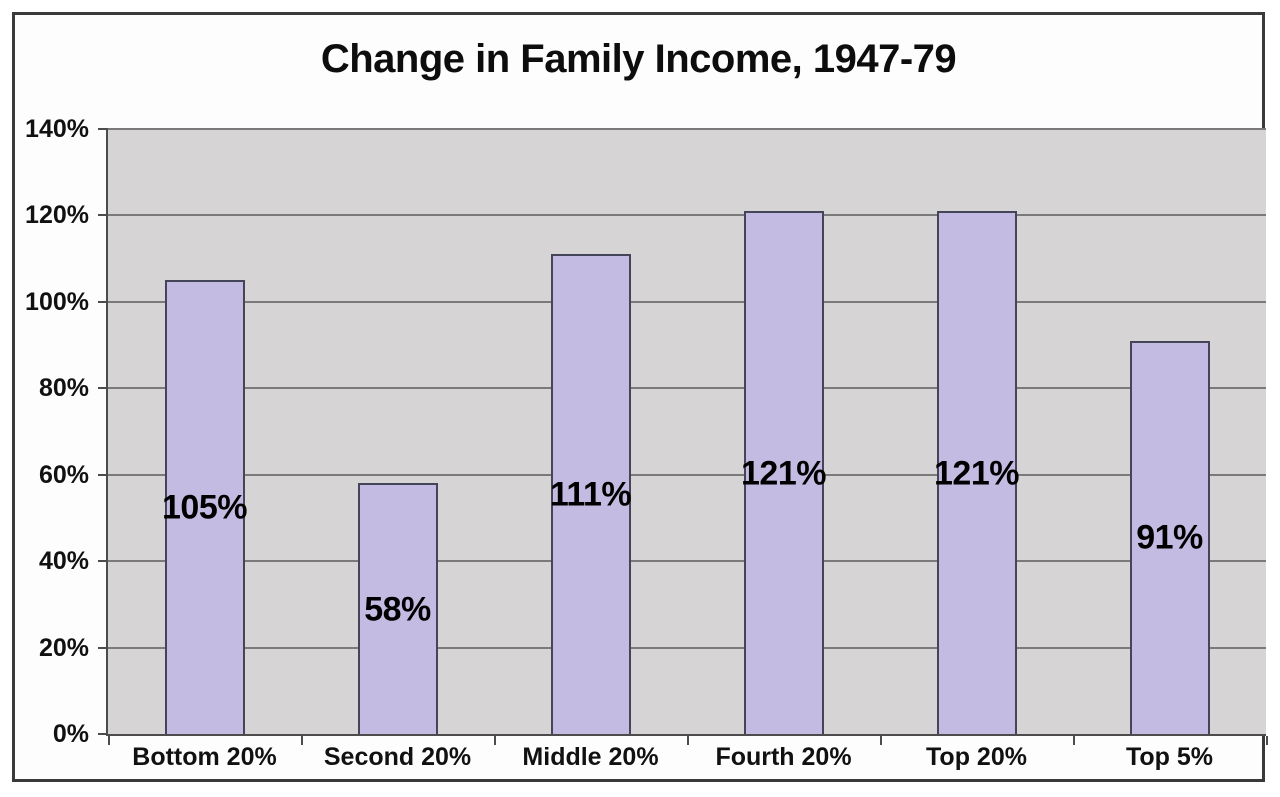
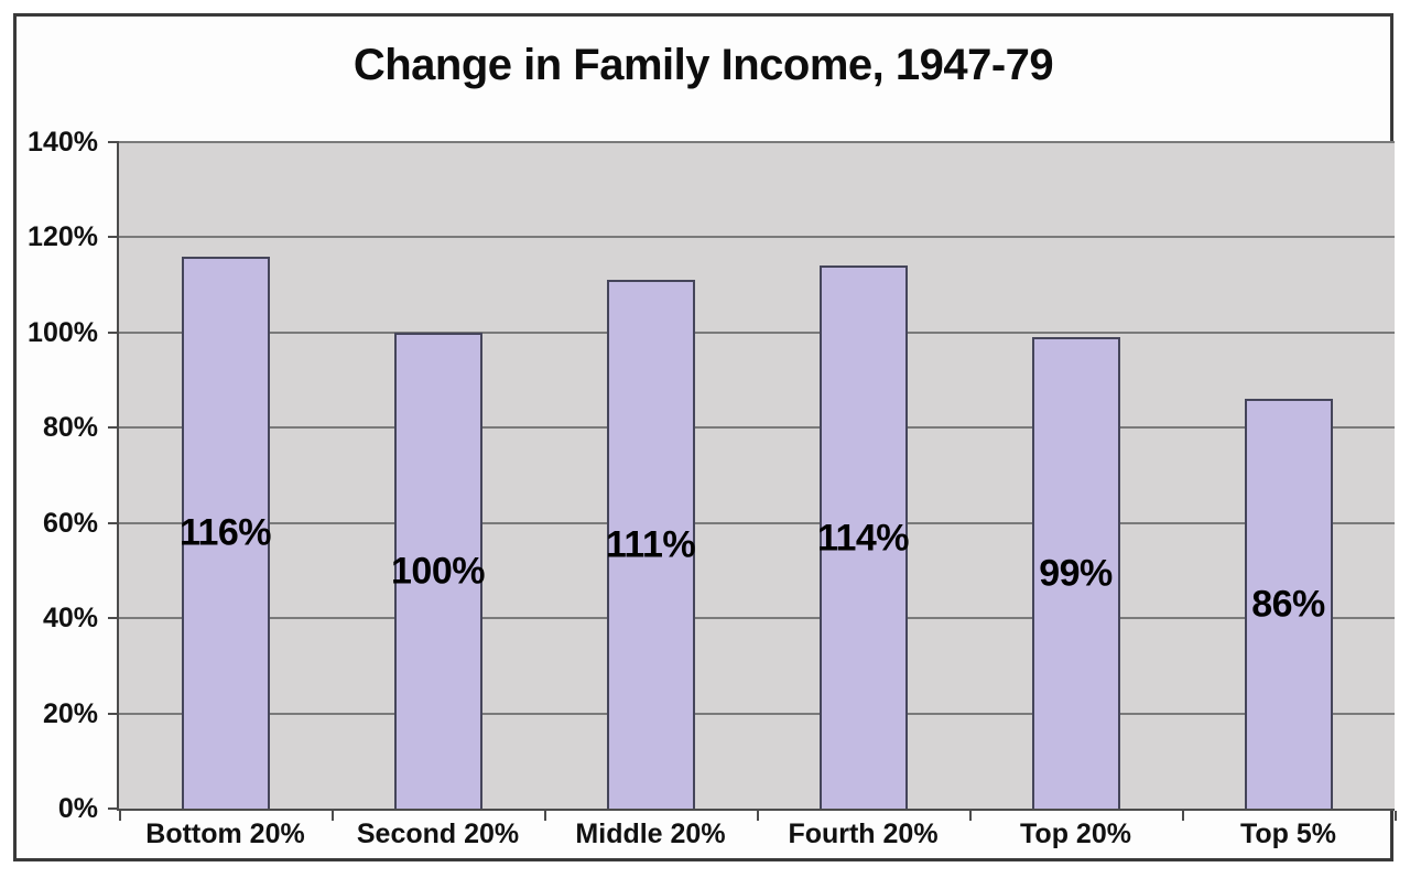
Bottom 20%: 105% -> 116%
Second 20%: 58% -> 100%
Fourth 20%: 121% -> 114%
Top 20%: 121% -> 99%
Top 5%: 91% -> 86%
